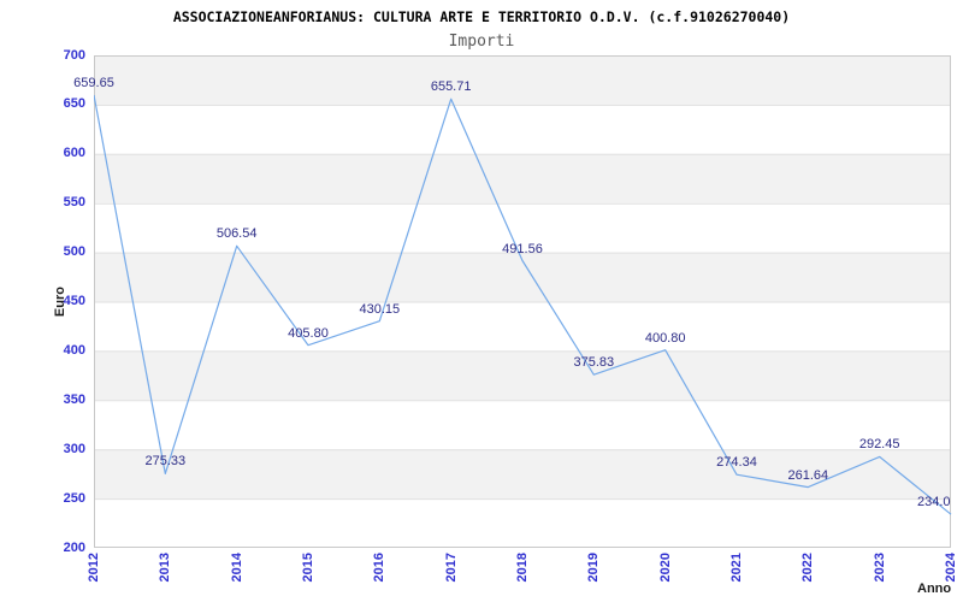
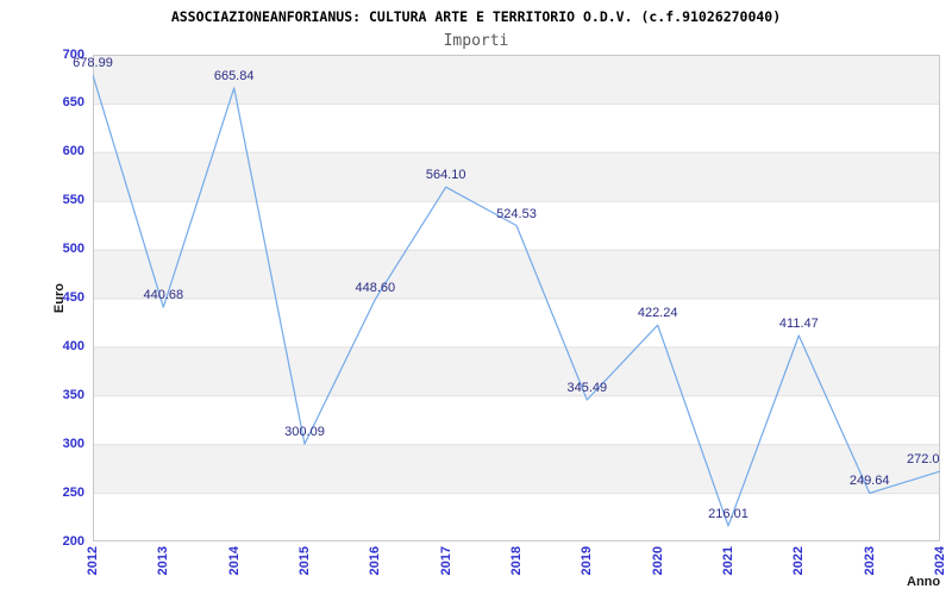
2012: 659.65 -> 678.99
2013: 275.33 -> 440.68
2014: 506.54 -> 665.84
2015: 405.80 -> 300.09
2016: 430.15 -> 448.60
2017: 655.71 -> 564.10
2018: 491.56 -> 524.53
2019: 375.83 -> 345.49
2020: 400.80 -> 422.24
2021: 274.34 -> 216.01
2022: 261.64 -> 411.47
2023: 292.45 -> 249.64
2024: 234.0 -> 272.0
